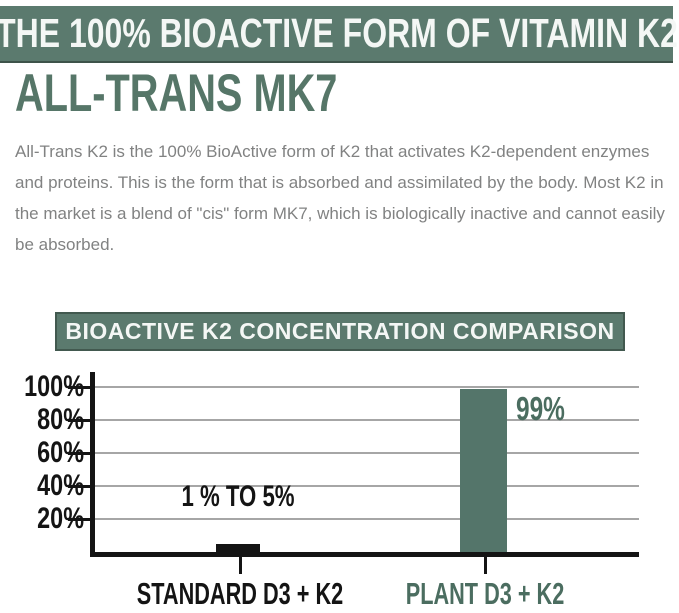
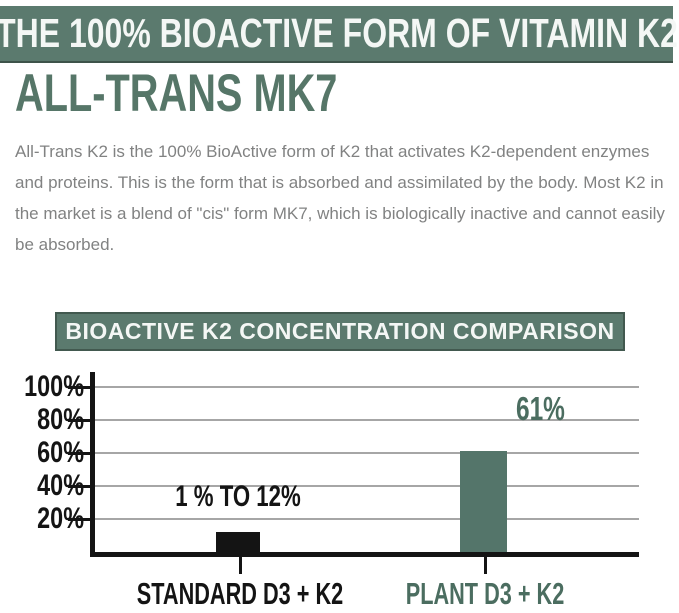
STANDARD D3 + K2: 5% -> 12%
PLANT D3 + K2: 99% -> 61%
